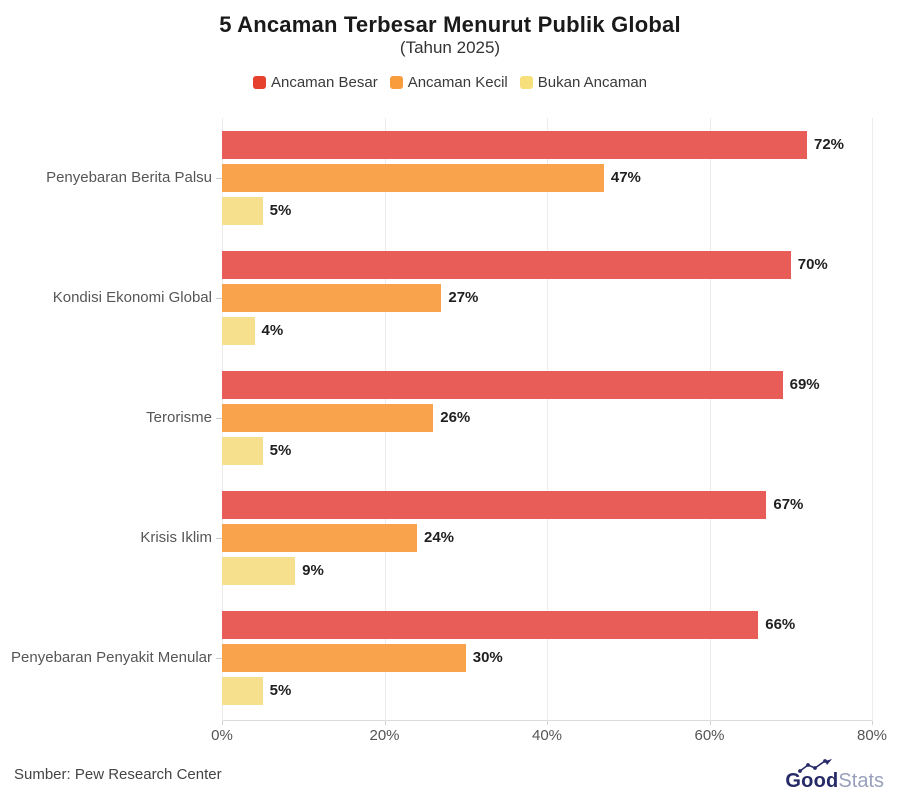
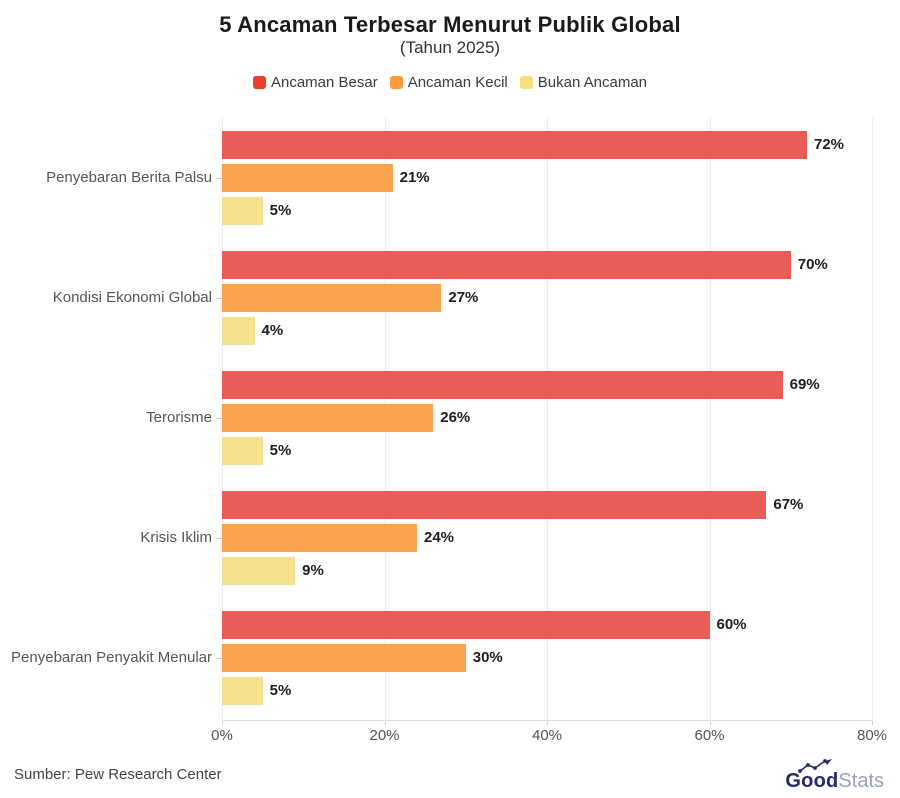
Ancaman Kecil/Penyebaran Berita Palsu: 47% -> 21%
Ancaman Besar/Penyebaran Penyakit Menular: 66% -> 60%
